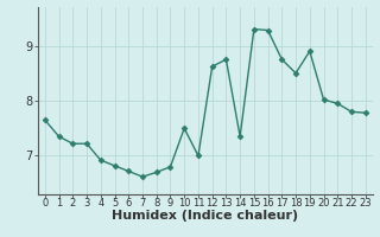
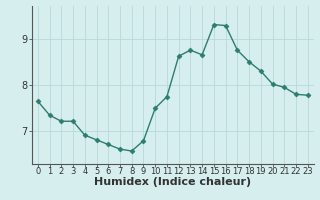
8: 6.70 -> 6.58
11: 7.00 -> 7.75
14: 7.35 -> 8.65
19: 8.90 -> 8.30
